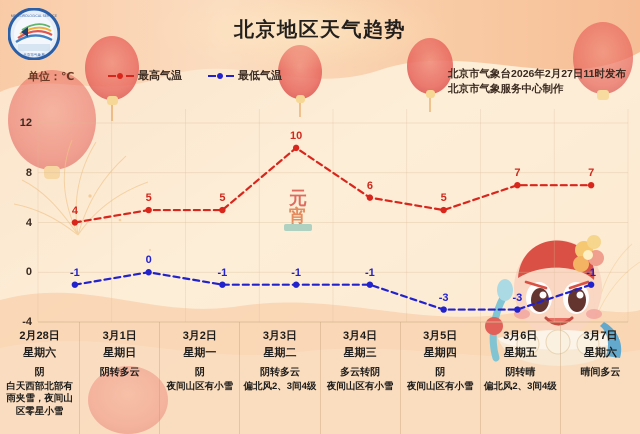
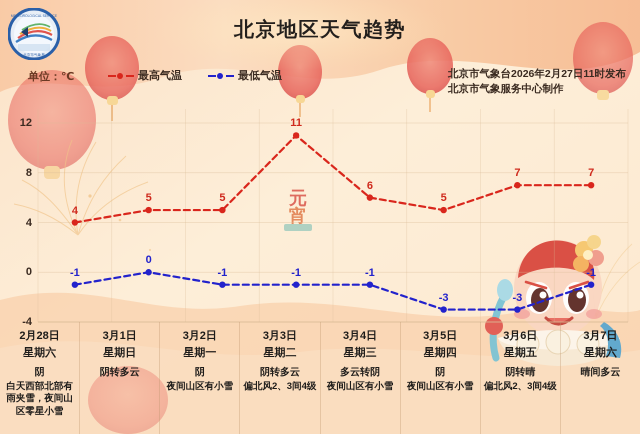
最高气温/3月3日: 10 -> 11
